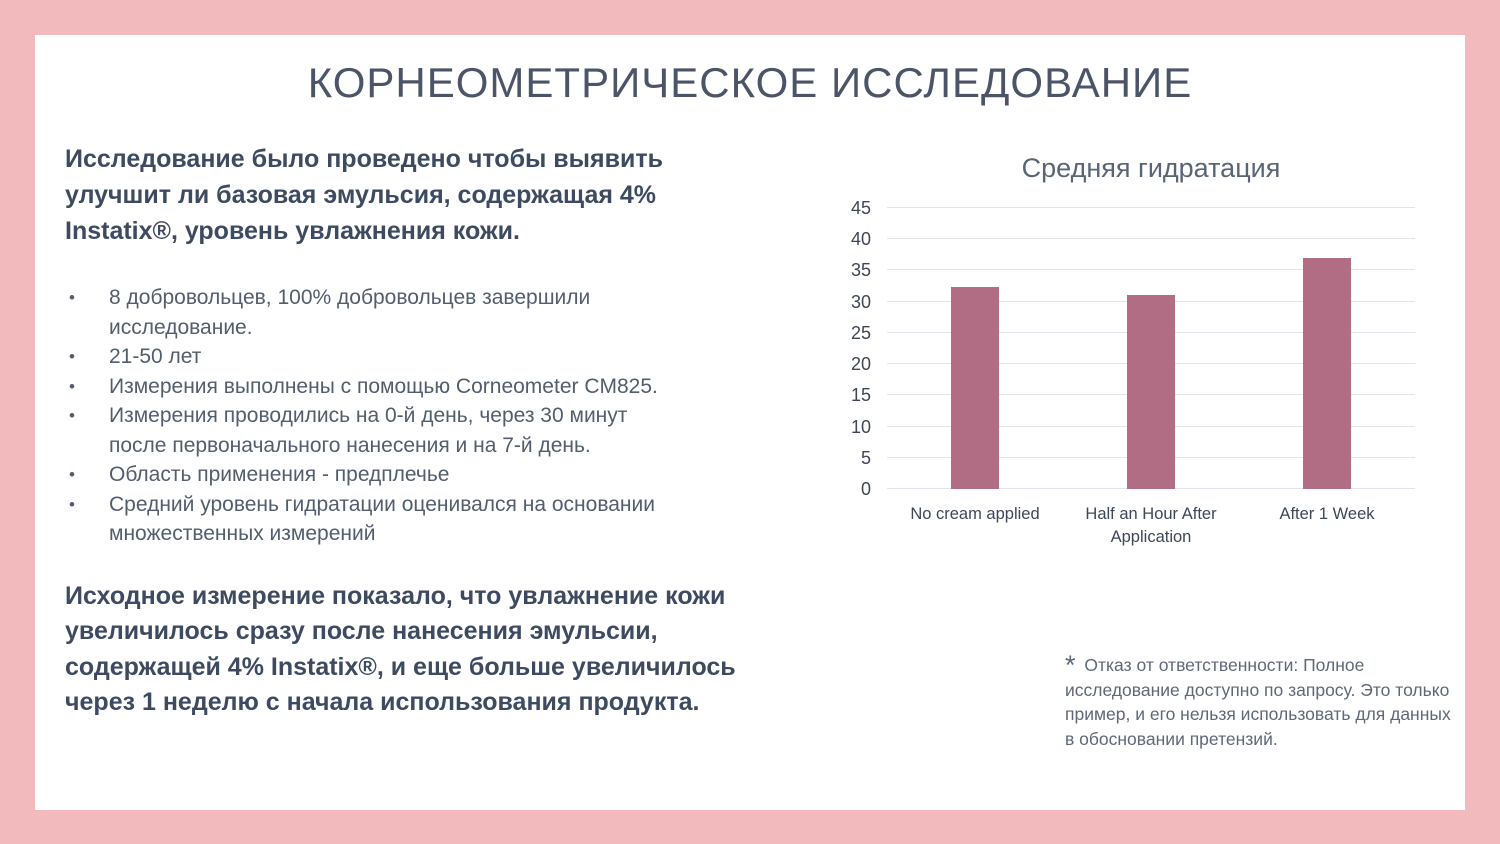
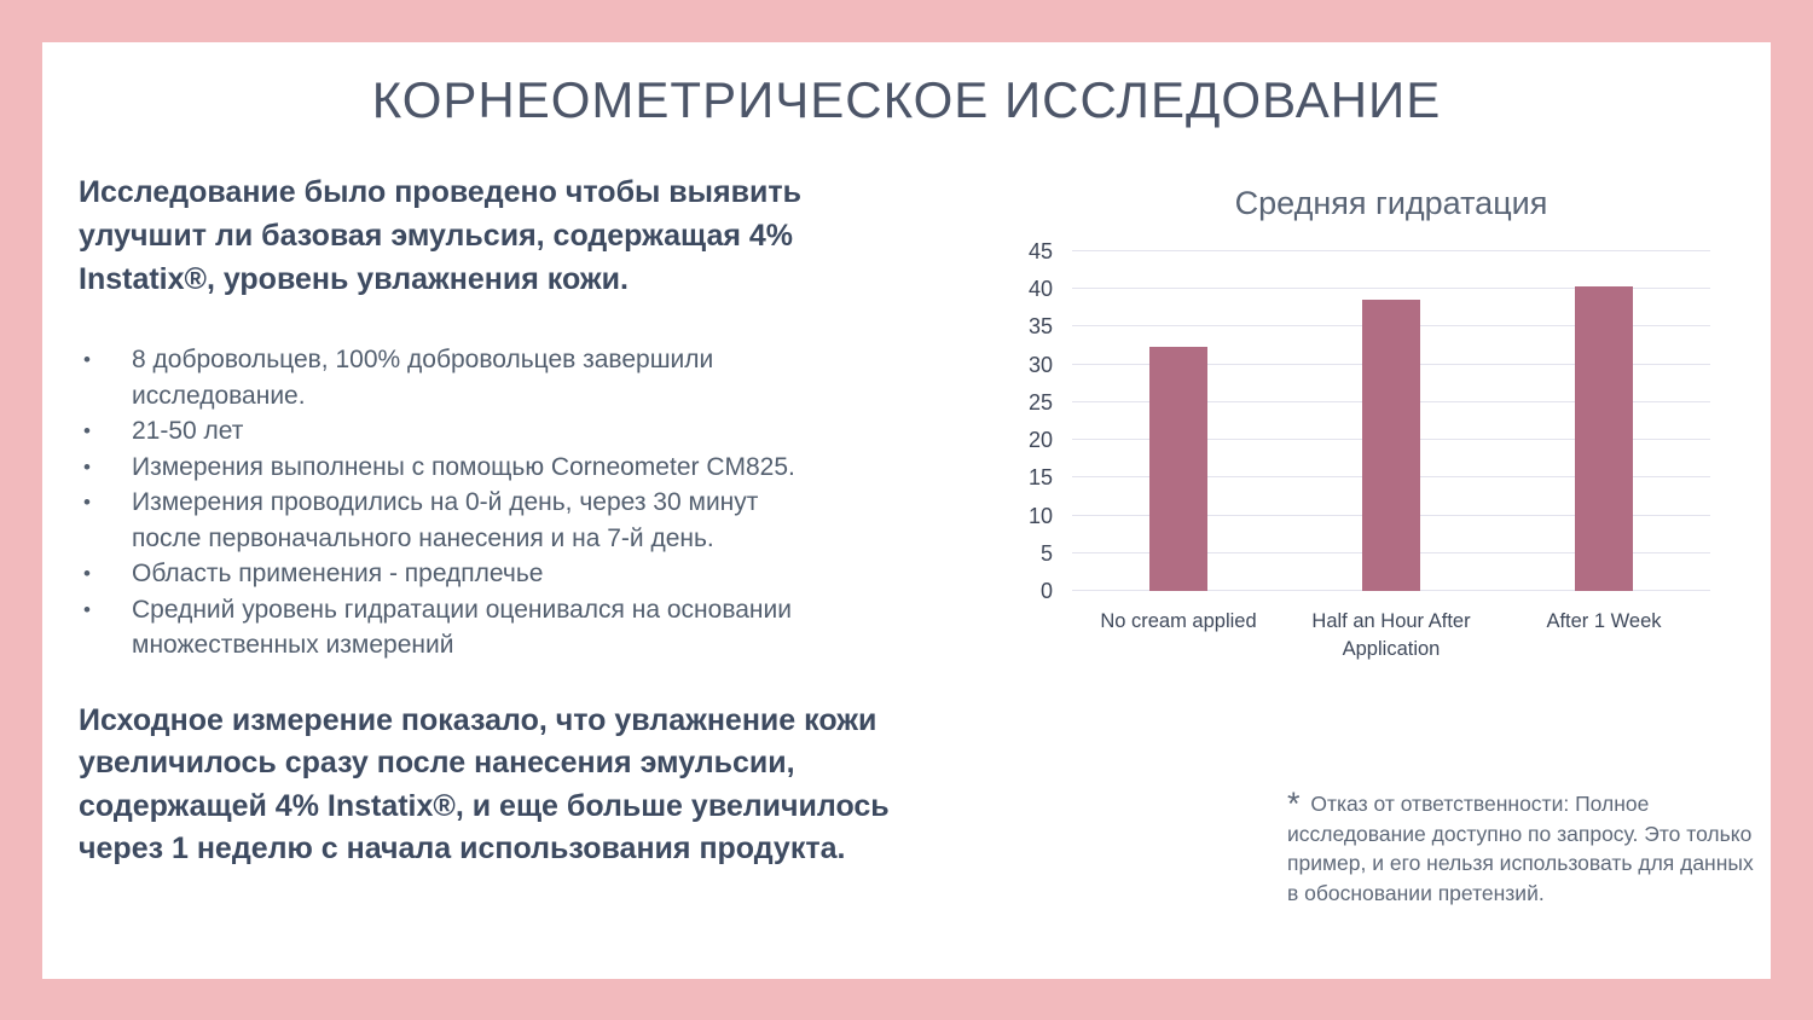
Half an Hour After Application: 31 -> 39
After 1 Week: 37 -> 40
